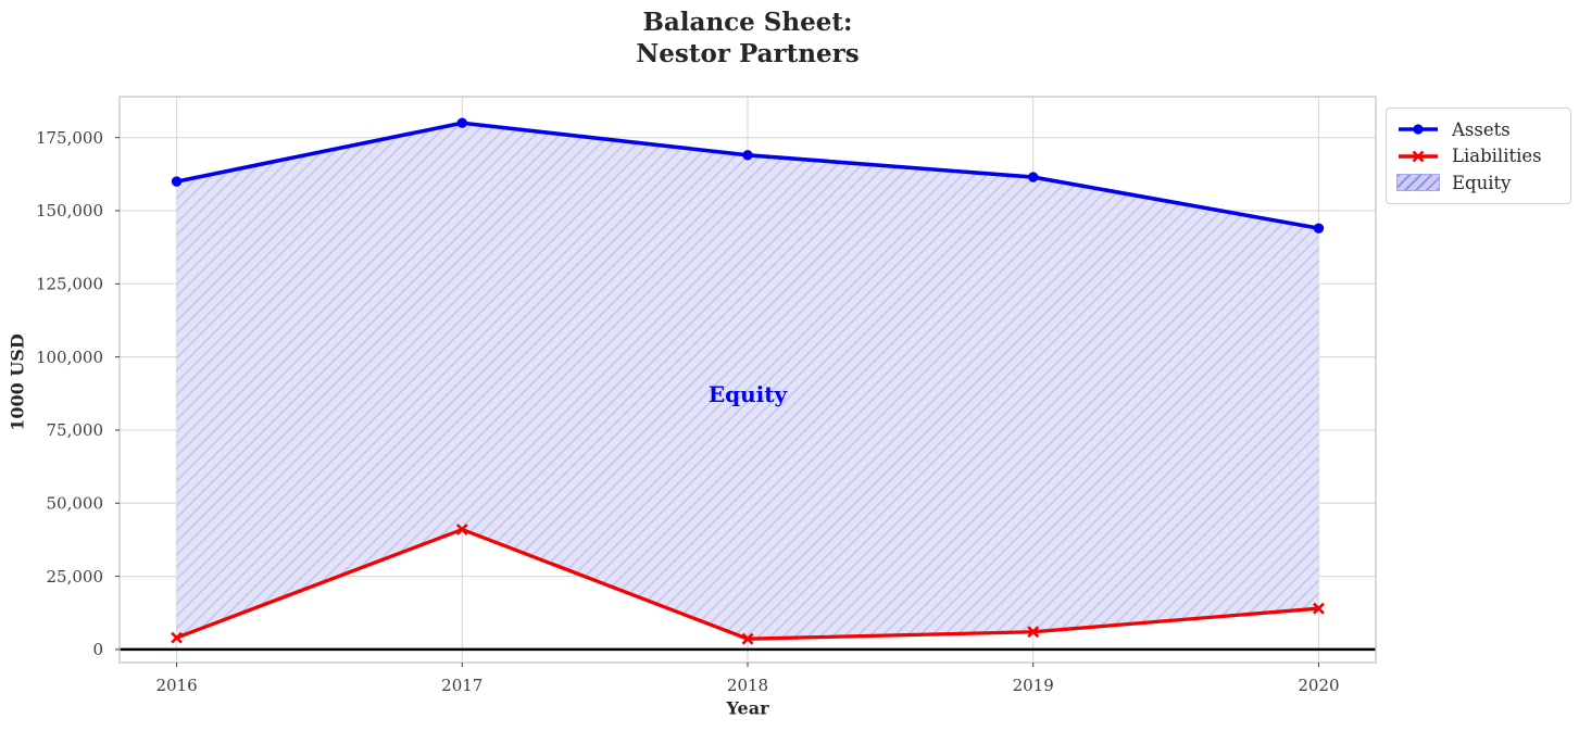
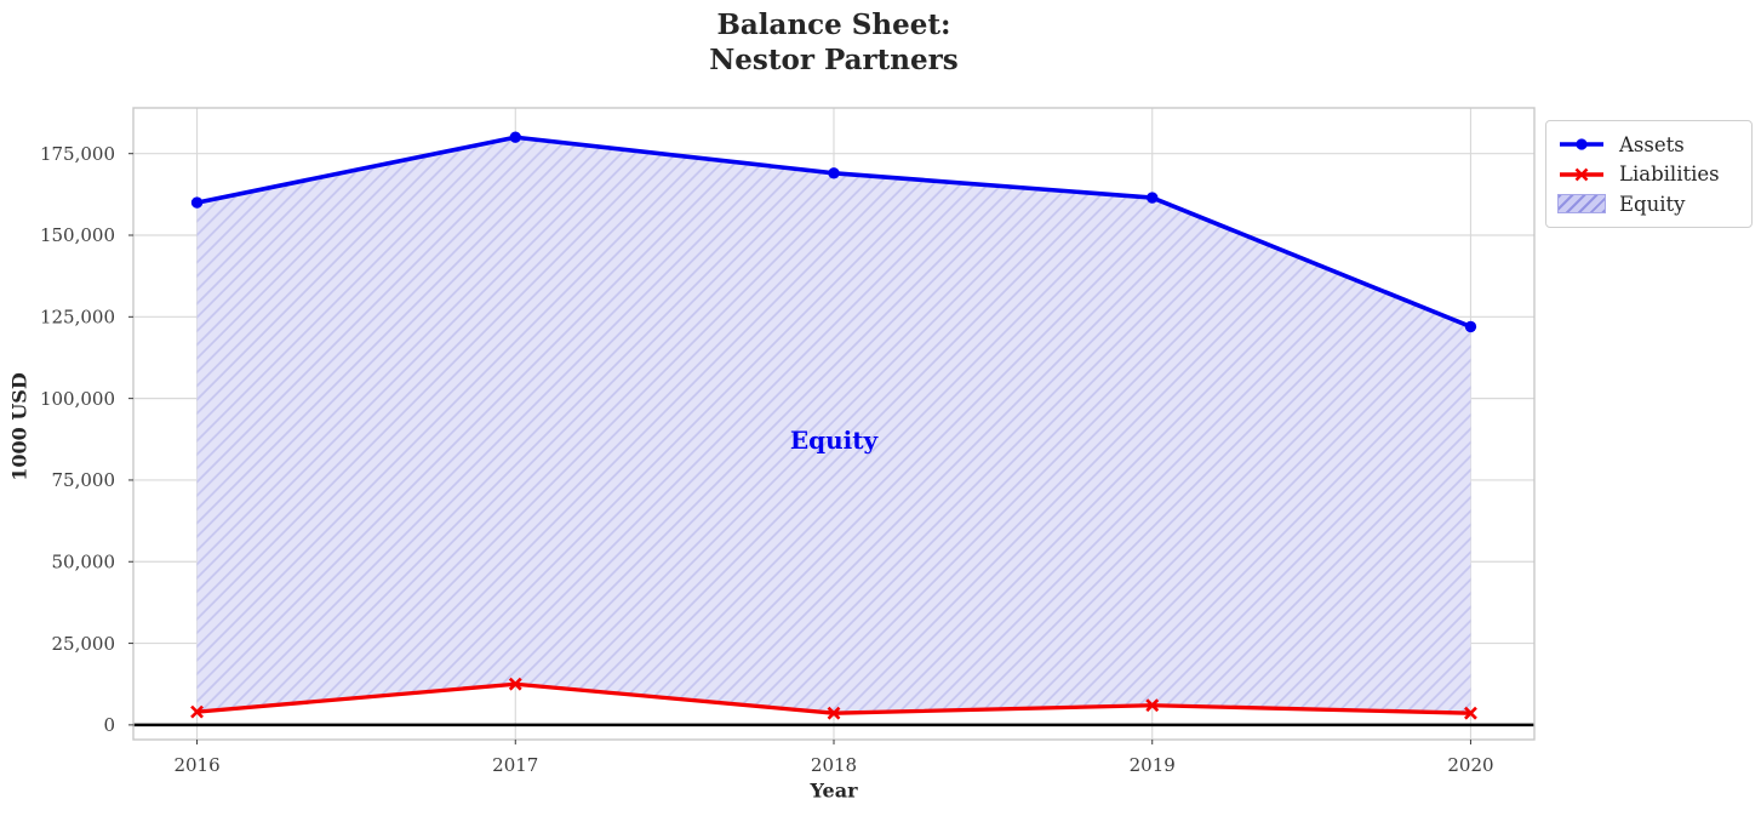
Liabilities/2017: 41000 -> 12000
Assets/2020: 144000 -> 122000
Liabilities/2020: 14000 -> 4000
